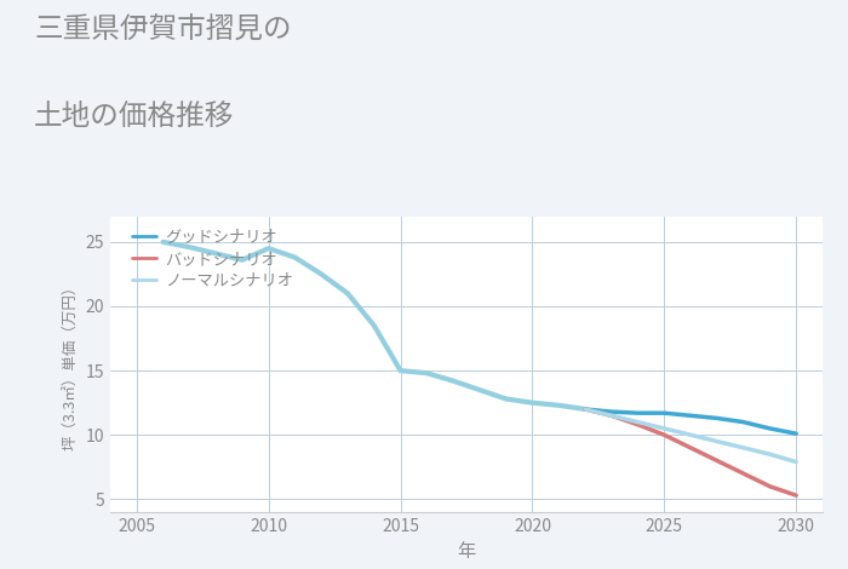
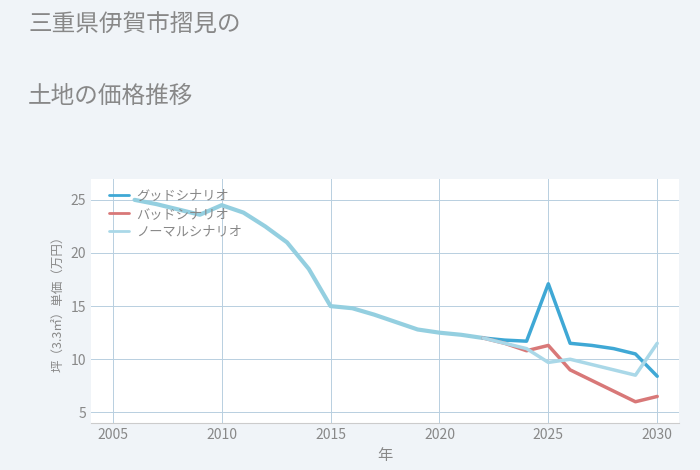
グッドシナリオ/2025: 11.7 -> 17.1
バッドシナリオ/2025: 10.0 -> 11.3
ノーマルシナリオ/2025: 10.5 -> 9.7
グッドシナリオ/2030: 10.1 -> 8.4
バッドシナリオ/2030: 5.3 -> 6.5
ノーマルシナリオ/2030: 7.9 -> 11.5
